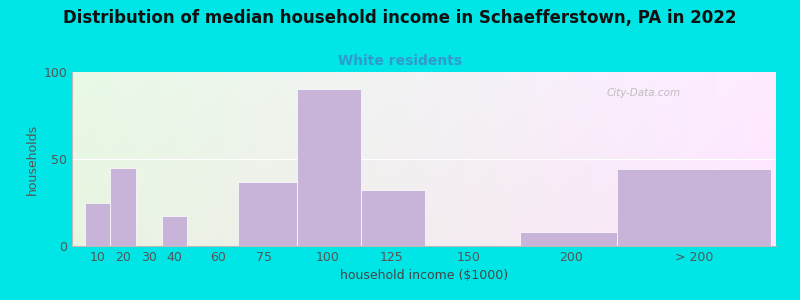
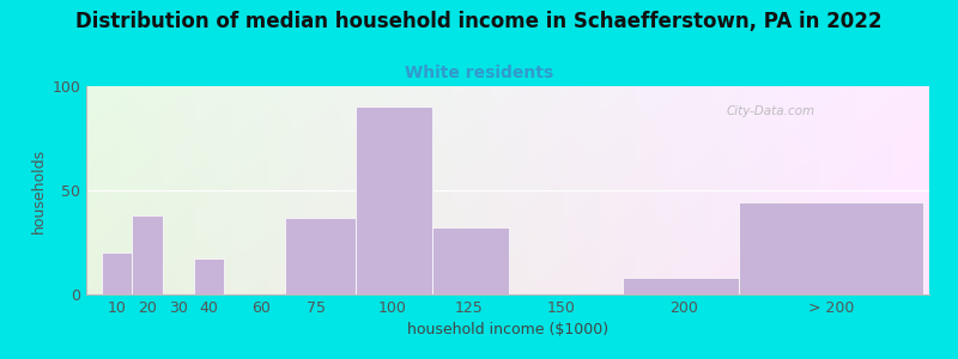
10: 25 -> 20
20: 45 -> 38
